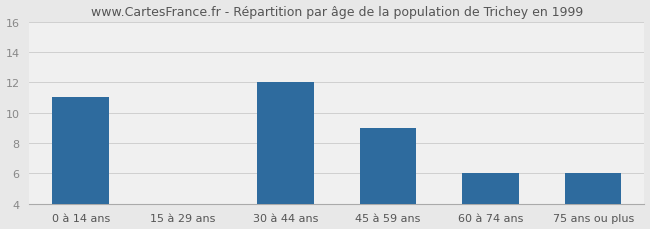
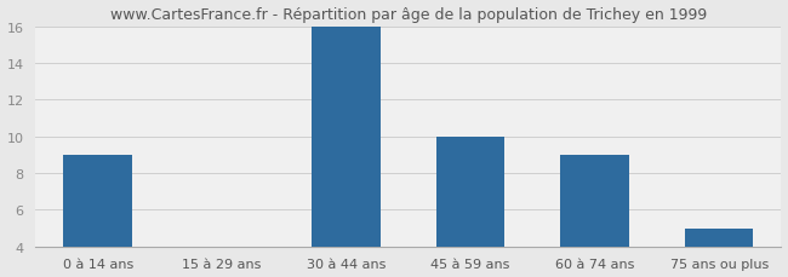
0 à 14 ans: 11 -> 9
30 à 44 ans: 12 -> 16
45 à 59 ans: 9 -> 10
60 à 74 ans: 6 -> 9
75 ans ou plus: 6 -> 5
